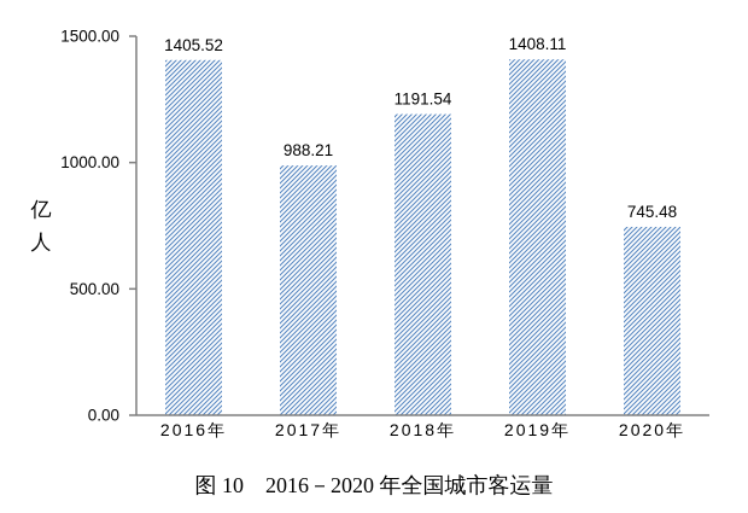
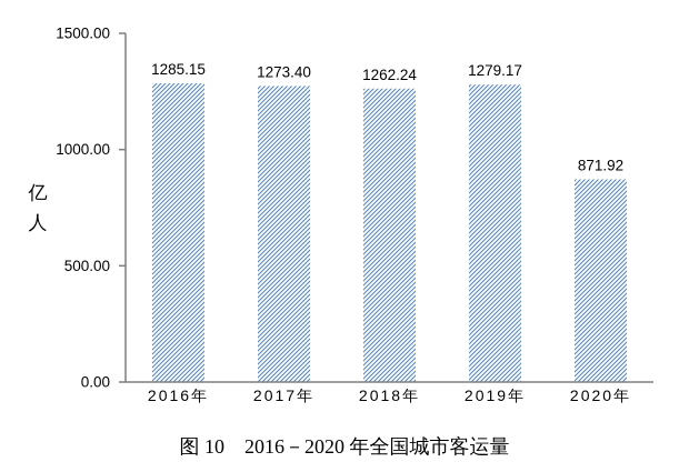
2016年: 1405.52 -> 1285.15
2017年: 988.21 -> 1273.40
2018年: 1191.54 -> 1262.24
2019年: 1408.11 -> 1279.17
2020年: 745.48 -> 871.92
